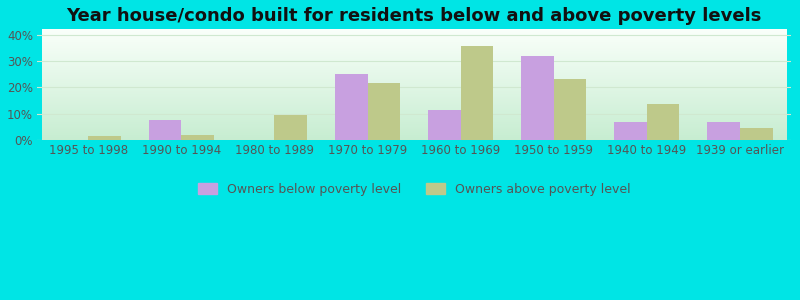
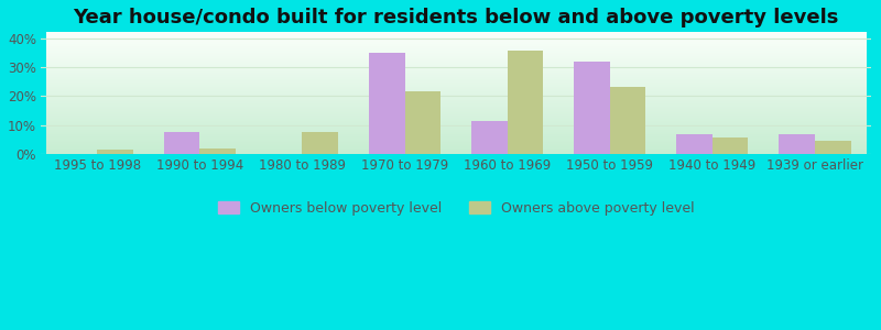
Owners above poverty level/1980 to 1989: 9.5% -> 7.5%
Owners below poverty level/1970 to 1979: 25.0% -> 35.0%
Owners above poverty level/1940 to 1949: 13.5% -> 5.5%
